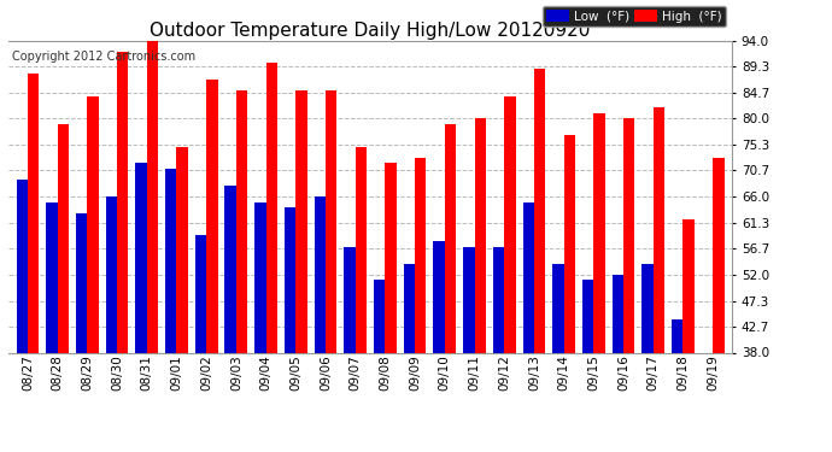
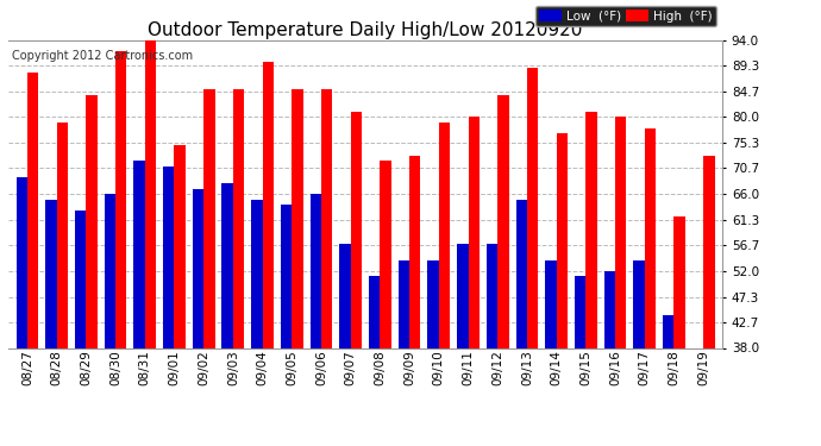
Low (°F)/09/02: 59 -> 67
High (°F)/09/02: 87 -> 85
High (°F)/09/07: 75 -> 81
Low (°F)/09/10: 58 -> 54
High (°F)/09/17: 82 -> 78
